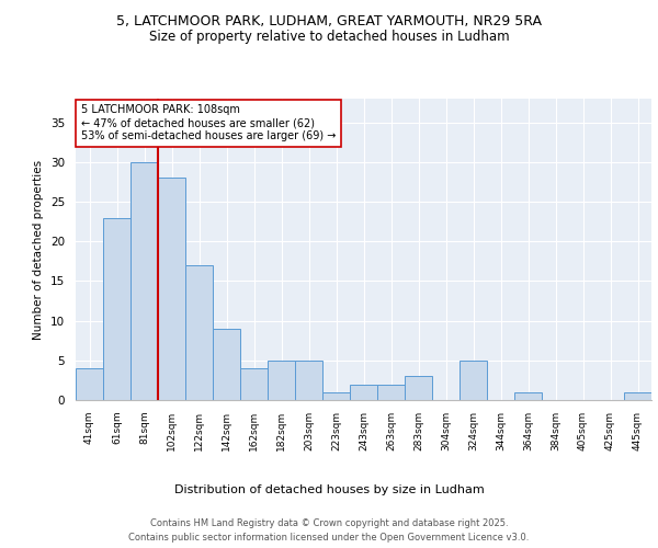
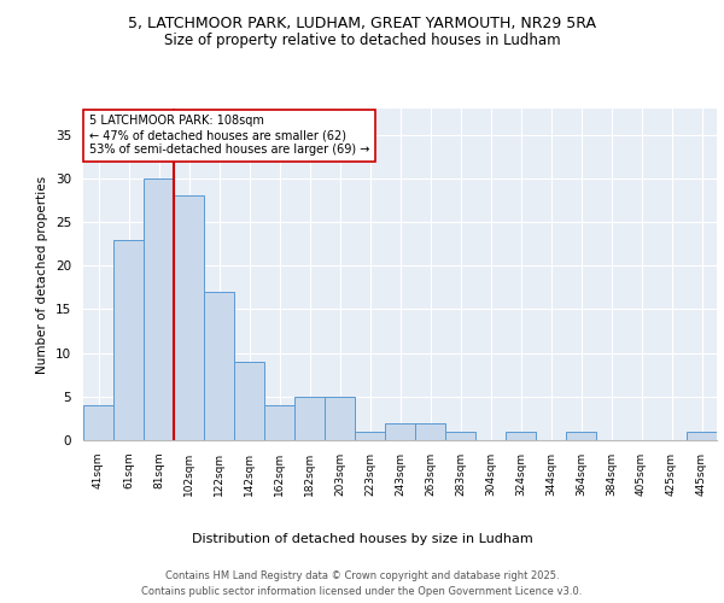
283sqm: 3 -> 1
324sqm: 5 -> 1
